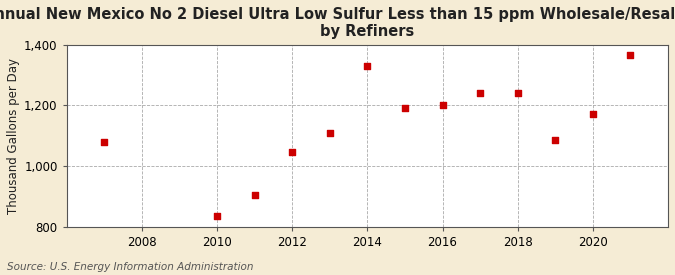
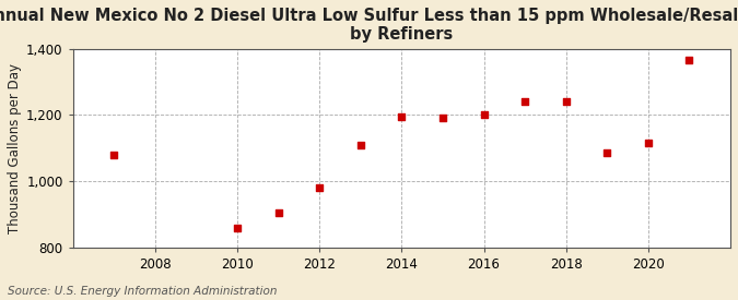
2010: 835 -> 858
2012: 1,045 -> 980
2014: 1,330 -> 1,195
2020: 1,170 -> 1,115
